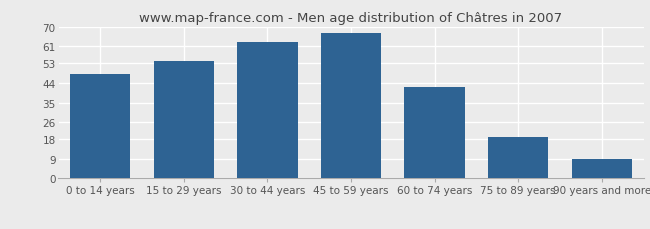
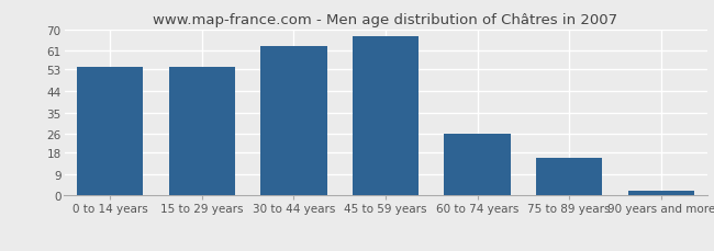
0 to 14 years: 48 -> 54
60 to 74 years: 42 -> 26
75 to 89 years: 19 -> 16
90 years and more: 9 -> 2
